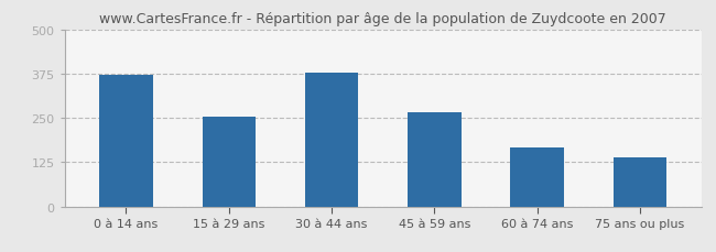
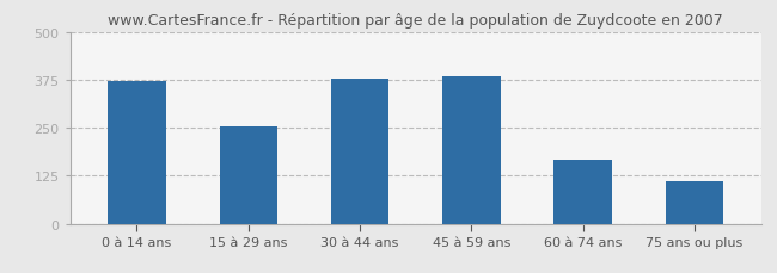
45 à 59 ans: 265 -> 385
75 ans ou plus: 140 -> 112
